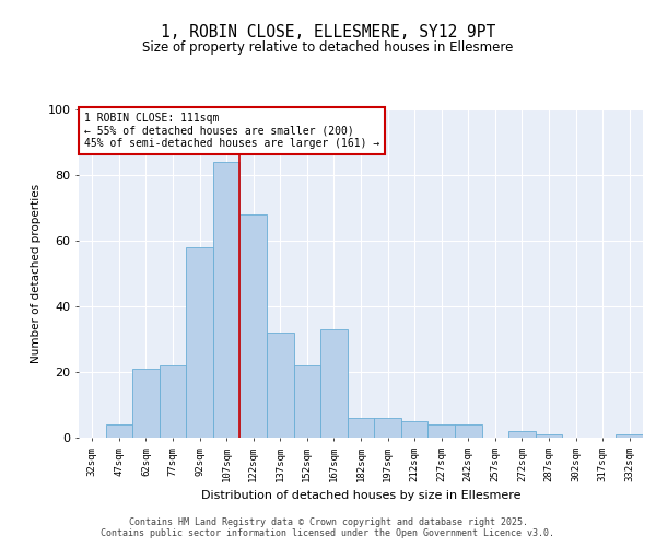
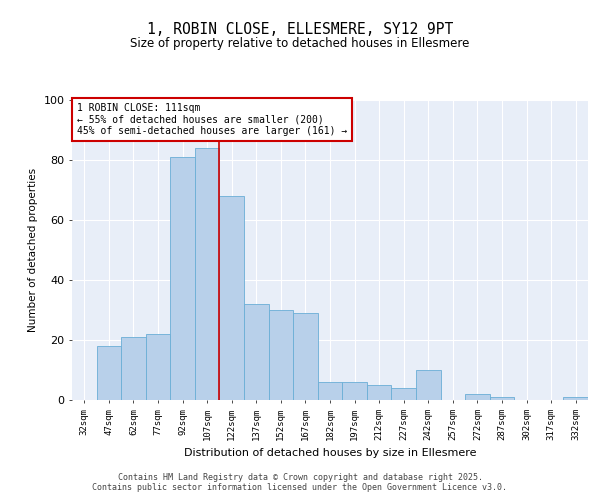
47sqm: 4 -> 18
92sqm: 58 -> 81
152sqm: 22 -> 30
167sqm: 33 -> 29
242sqm: 4 -> 10
